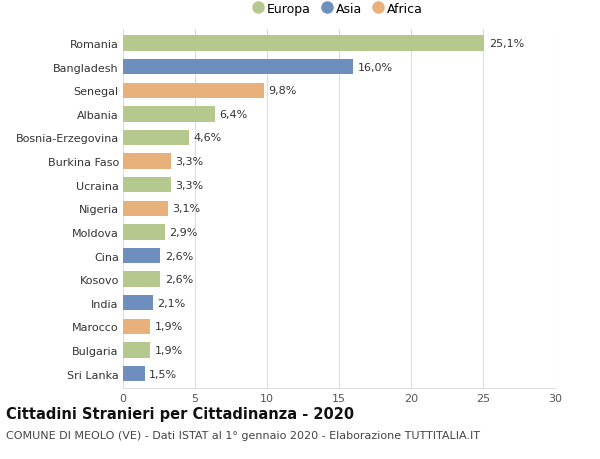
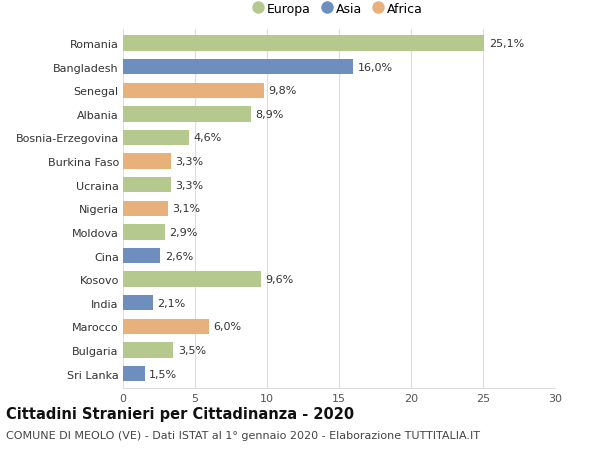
Albania: 6,4% -> 8,9%
Kosovo: 2,6% -> 9,6%
Marocco: 1,9% -> 6,0%
Bulgaria: 1,9% -> 3,5%
